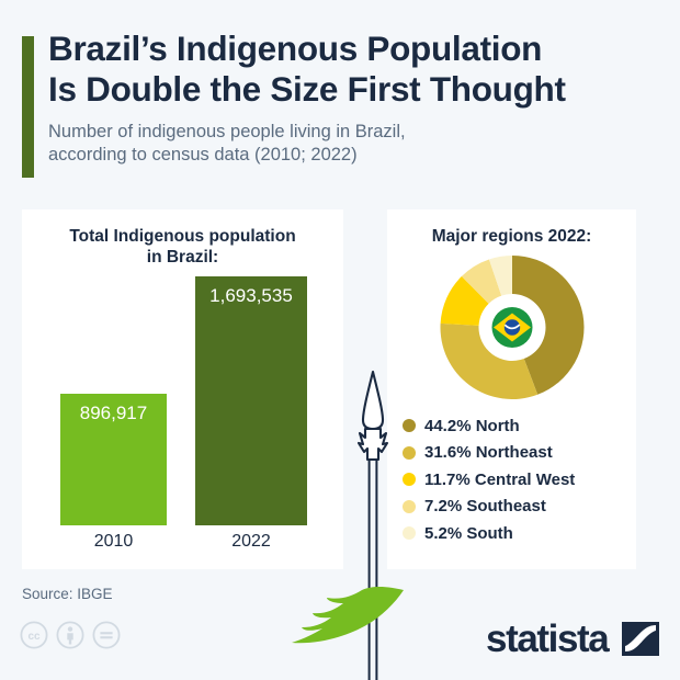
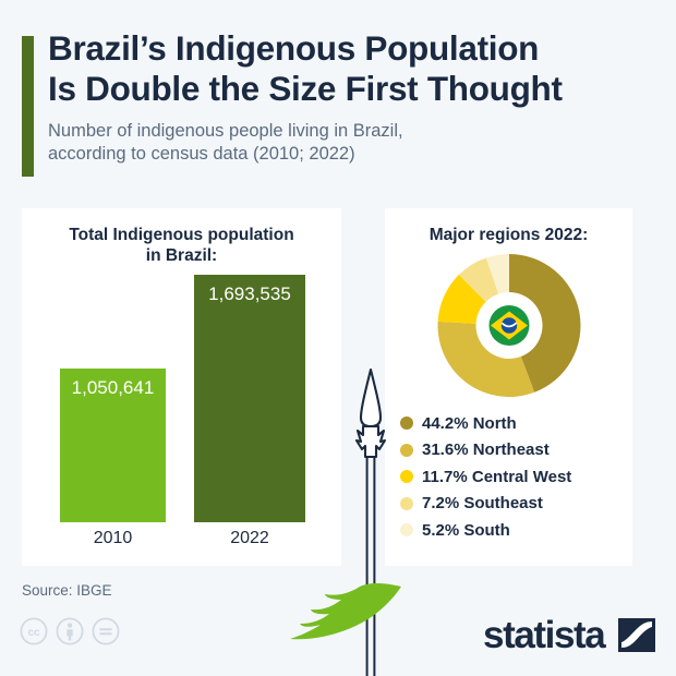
Total Indigenous population in Brazil:/2010: 896,917 -> 1,050,641
